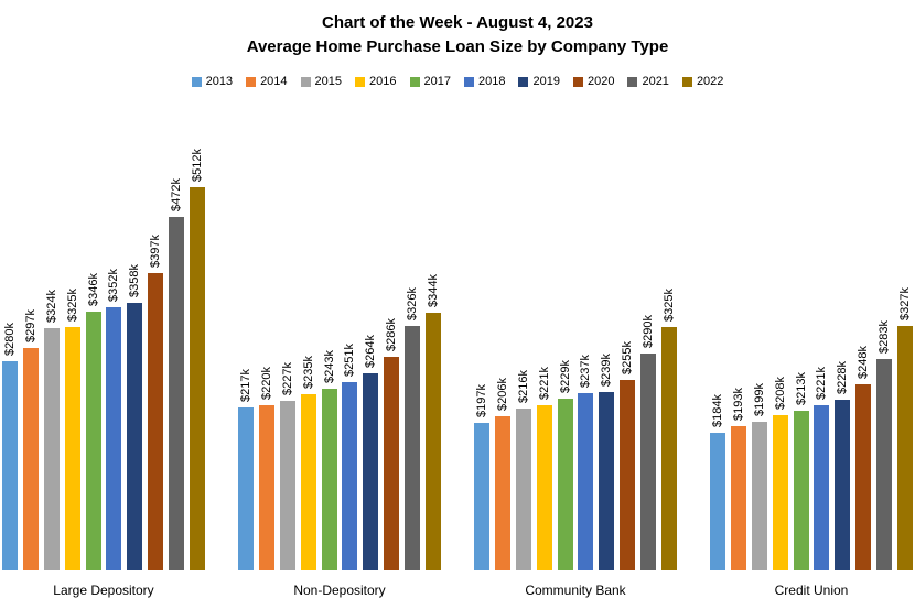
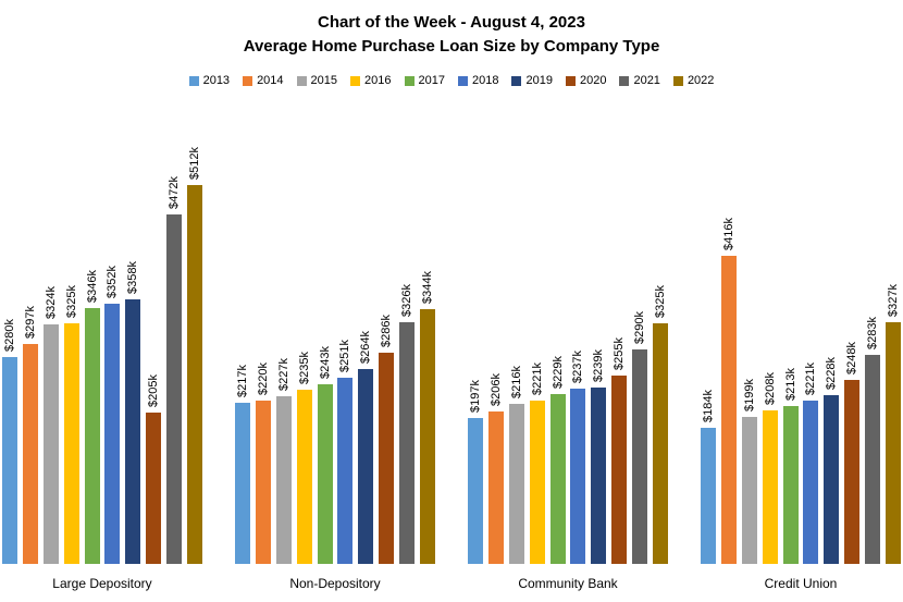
2020/Large Depository: $397k -> $205k
2014/Credit Union: $193k -> $416k
